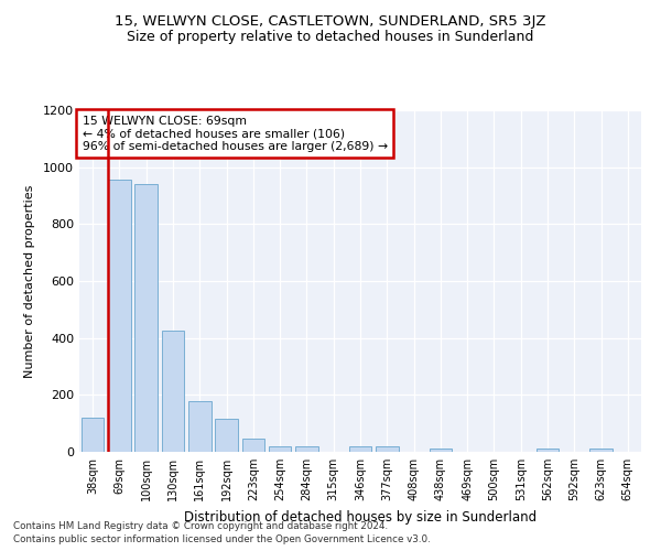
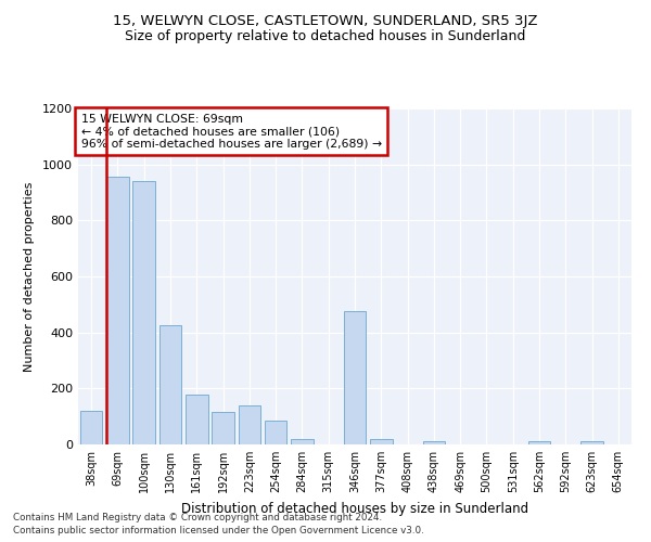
223sqm: 45 -> 140
254sqm: 20 -> 85
346sqm: 20 -> 475
